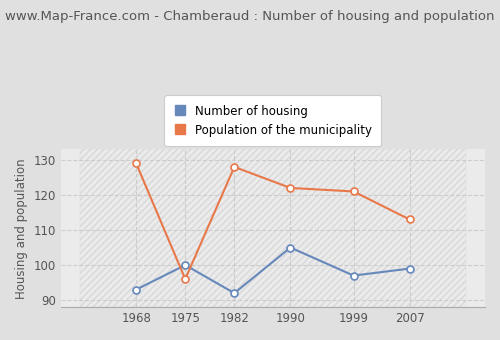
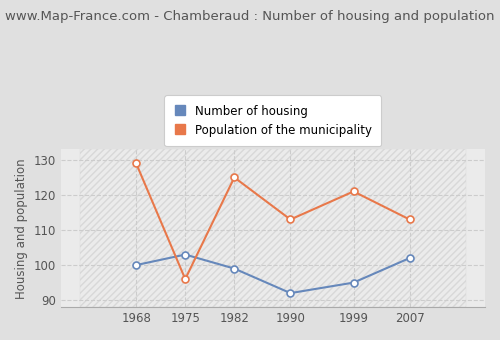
Number of housing/1968: 93 -> 100
Number of housing/1975: 100 -> 103
Number of housing/1982: 92 -> 99
Population of the municipality/1982: 128 -> 125
Number of housing/1990: 105 -> 92
Population of the municipality/1990: 122 -> 113
Number of housing/1999: 97 -> 95
Number of housing/2007: 99 -> 102
